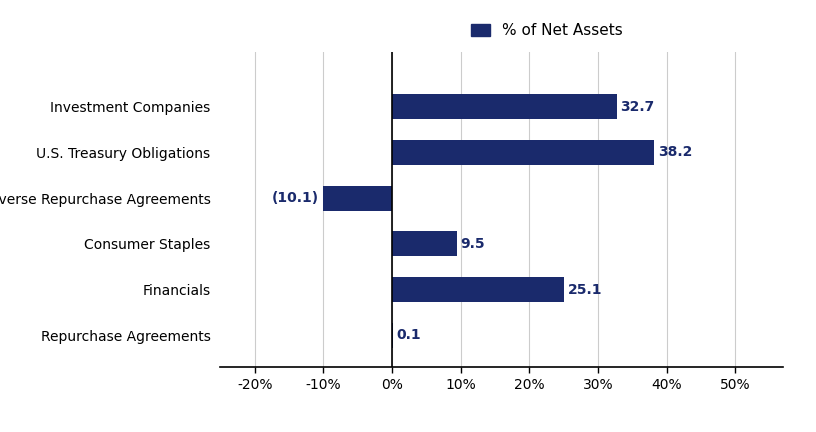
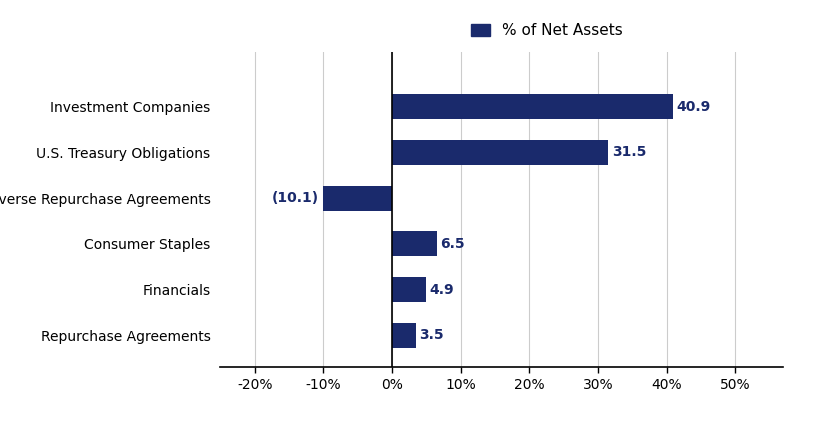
Investment Companies: 32.7 -> 40.9
U.S. Treasury Obligations: 38.2 -> 31.5
Consumer Staples: 9.5 -> 6.5
Financials: 25.1 -> 4.9
Repurchase Agreements: 0.1 -> 3.5
